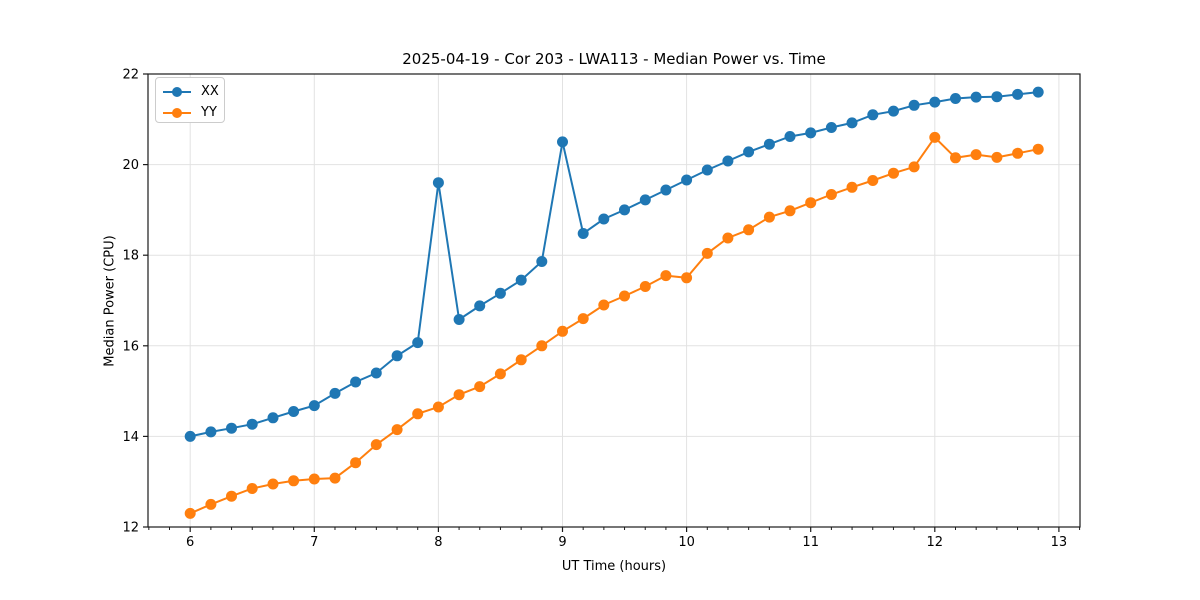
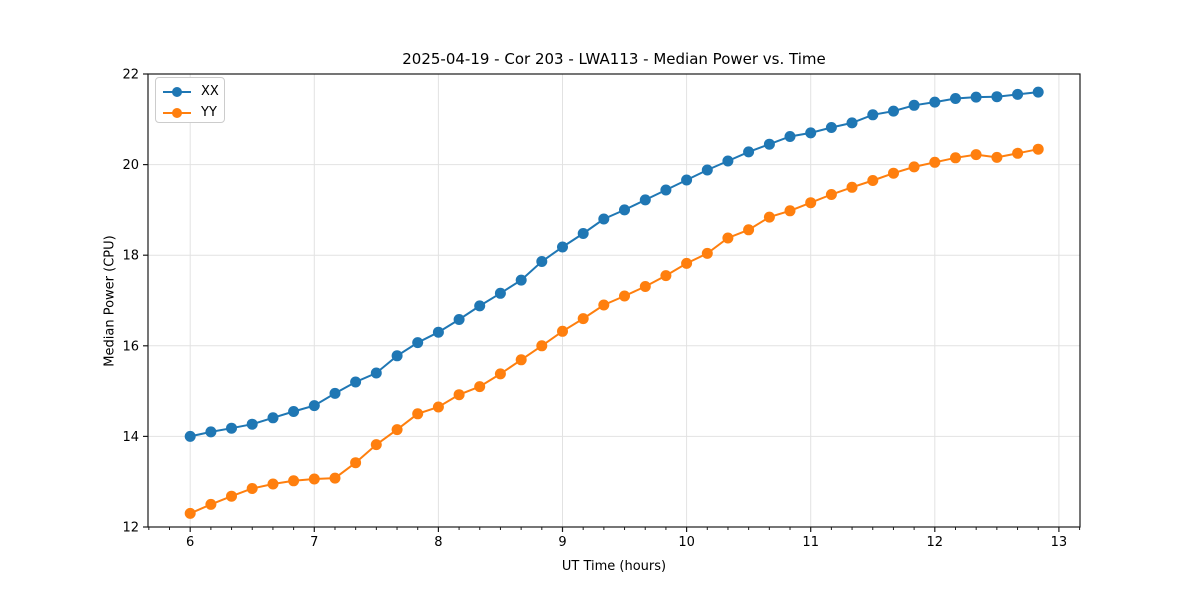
XX/8: 19.6 -> 16.3
XX/9: 20.5 -> 18.2
YY/10: 17.5 -> 17.8
YY/12: 20.6 -> 20.1
